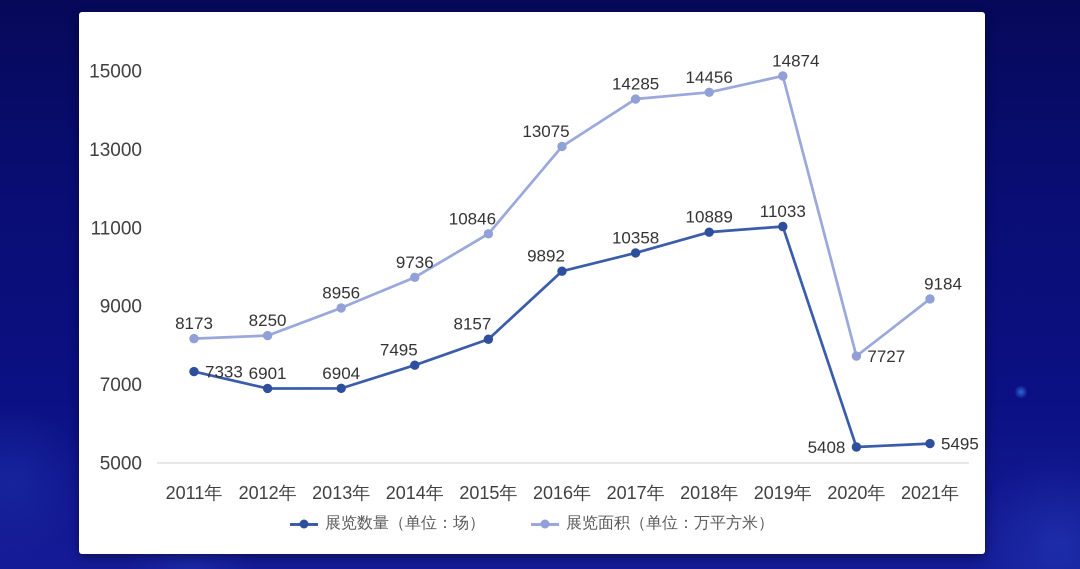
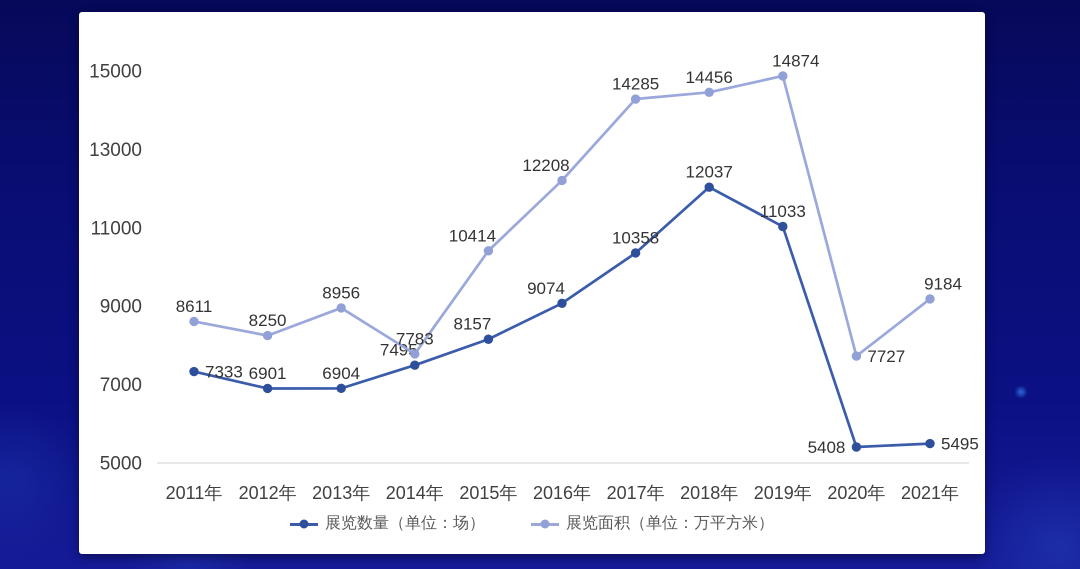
展览面积（单位：万平方米）/2011年: 8173 -> 8611
展览面积（单位：万平方米）/2014年: 9736 -> 7783
展览面积（单位：万平方米）/2015年: 10846 -> 10414
展览数量（单位：场）/2016年: 9892 -> 9074
展览面积（单位：万平方米）/2016年: 13075 -> 12208
展览数量（单位：场）/2018年: 10889 -> 12037
